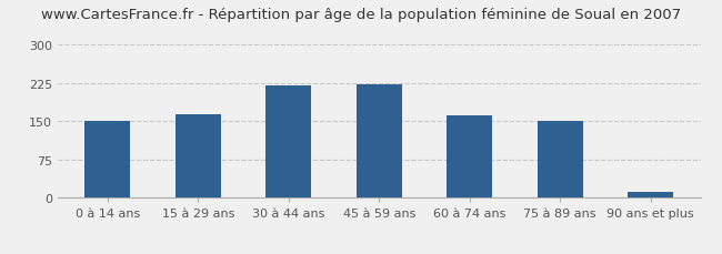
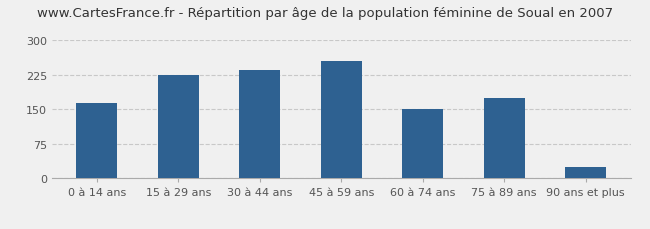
0 à 14 ans: 151 -> 165
15 à 29 ans: 165 -> 225
30 à 44 ans: 220 -> 235
45 à 59 ans: 222 -> 255
60 à 74 ans: 161 -> 150
75 à 89 ans: 151 -> 175
90 ans et plus: 12 -> 25
